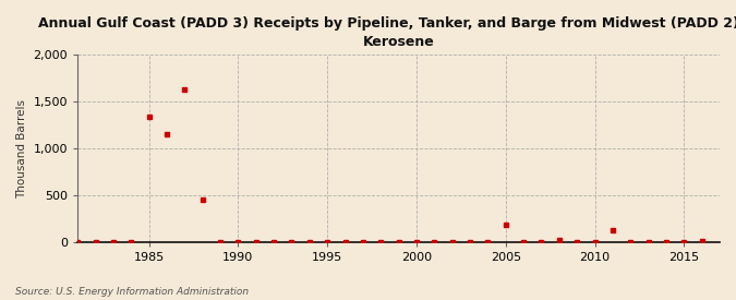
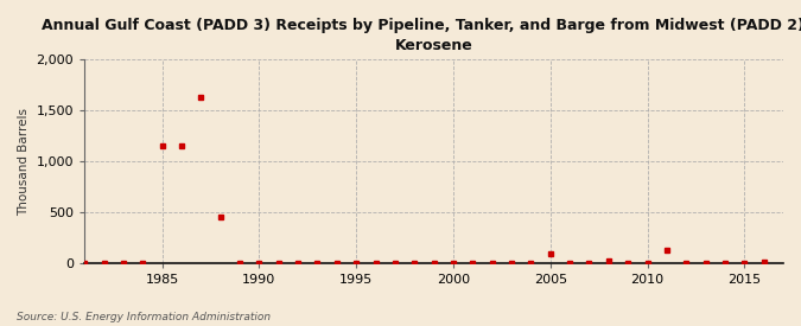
1985: 1,340 -> 1,150
2005: 180 -> 90
